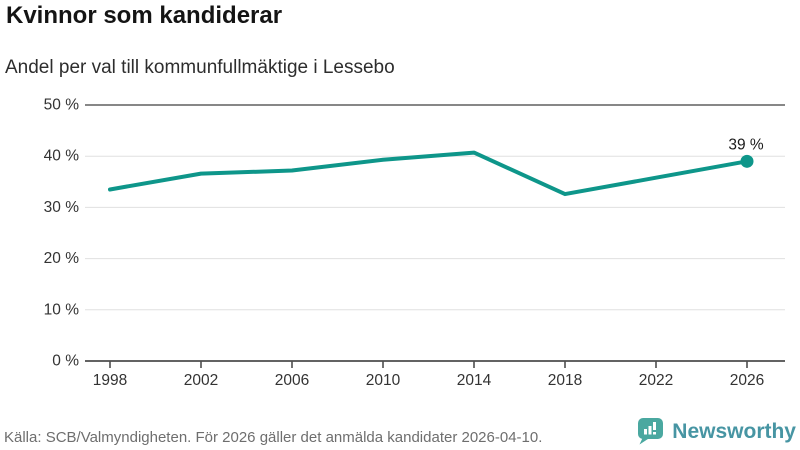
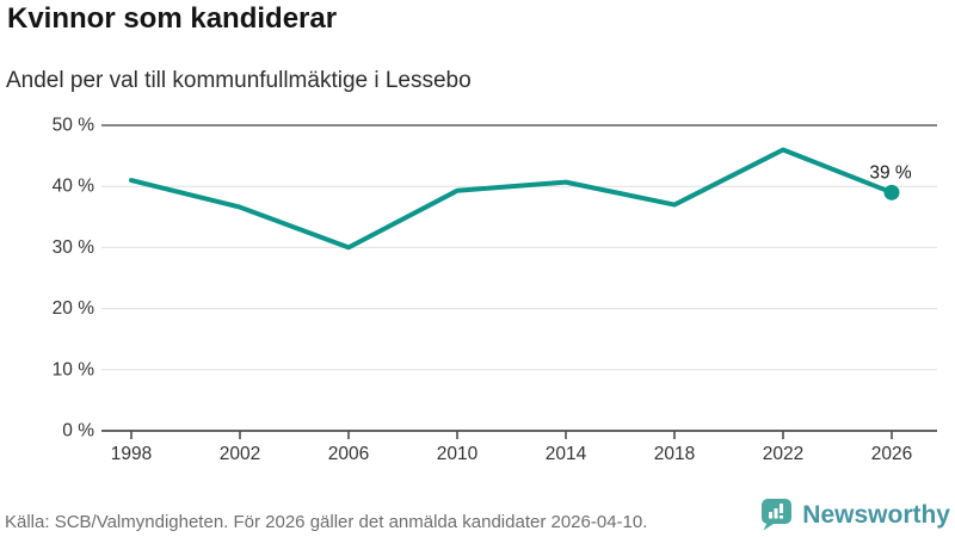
1998: 34% -> 41%
2006: 37% -> 30%
2018: 33% -> 37%
2022: 36% -> 46%
